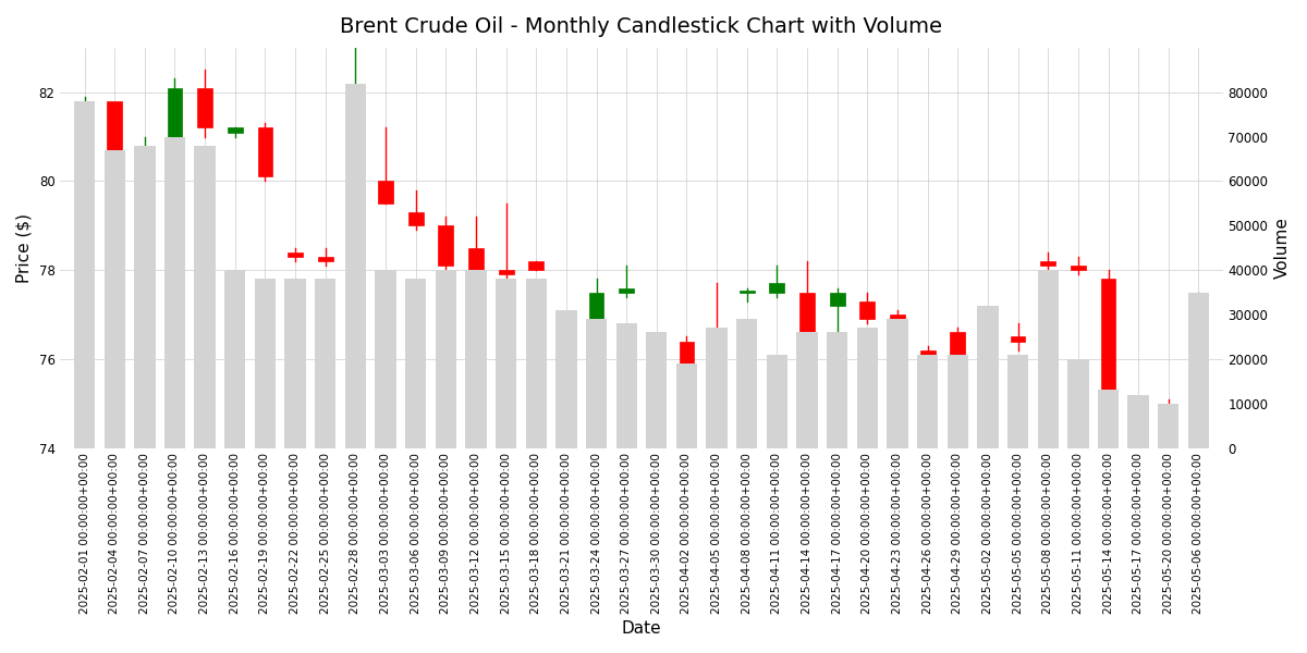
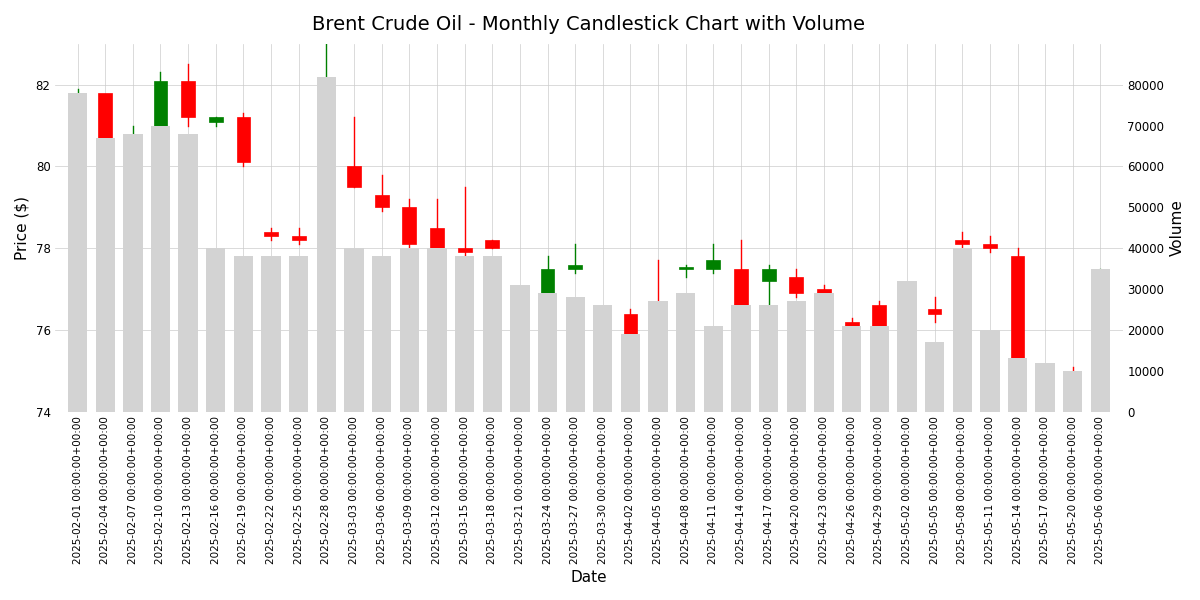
2025-05-05 00:00:00+00:00: 21000 -> 17000
